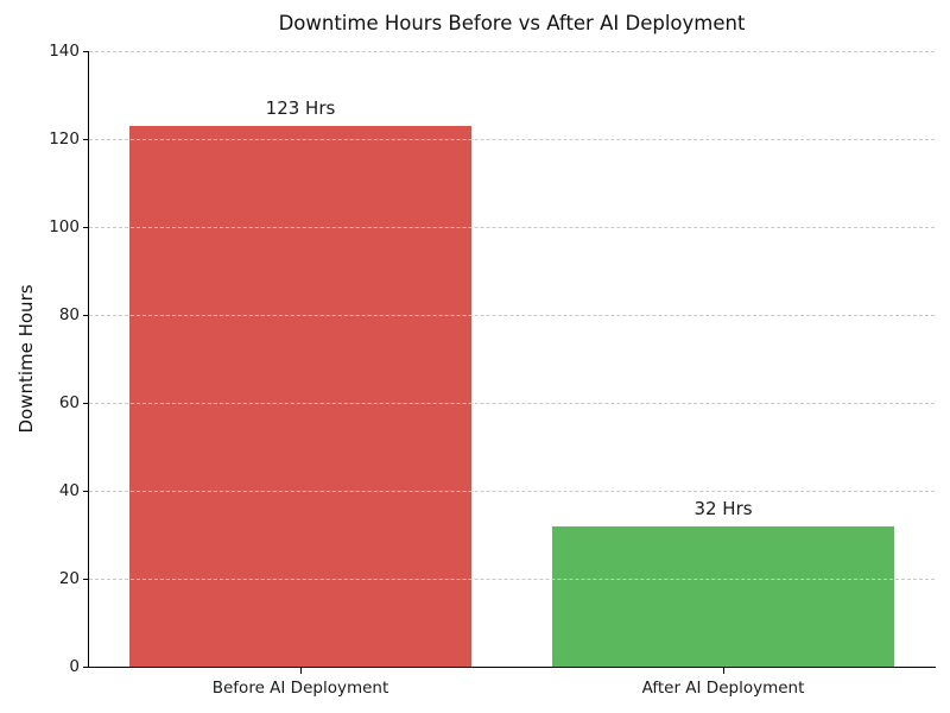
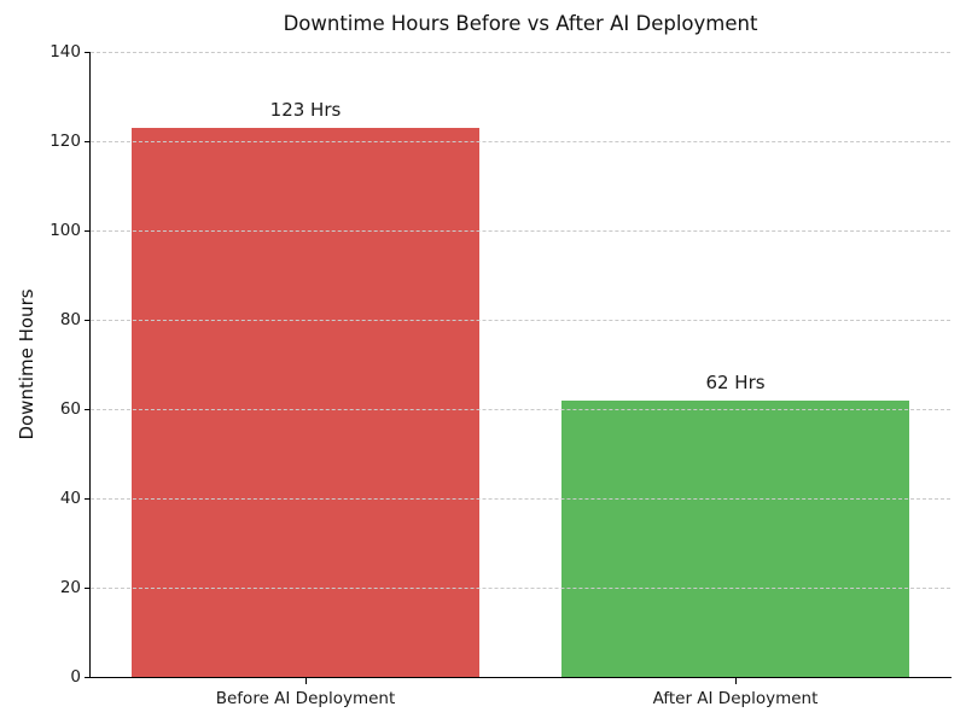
After AI Deployment: 32 -> 62
